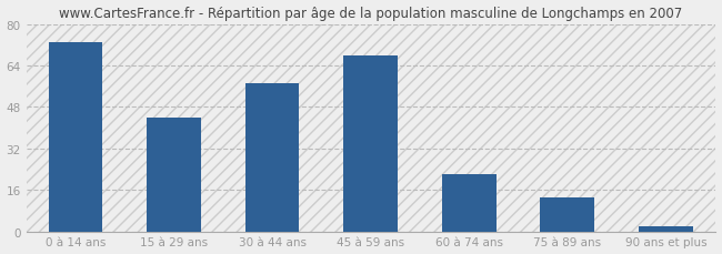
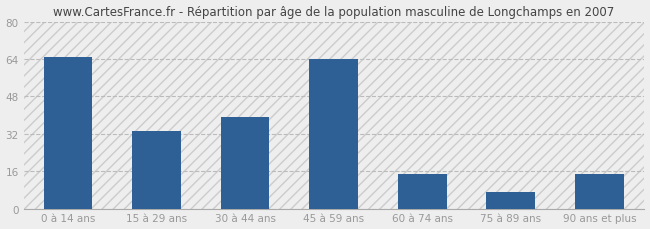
0 à 14 ans: 73 -> 65
15 à 29 ans: 44 -> 33
30 à 44 ans: 57 -> 39
45 à 59 ans: 68 -> 64
60 à 74 ans: 22 -> 15
75 à 89 ans: 13 -> 7
90 ans et plus: 2 -> 15
